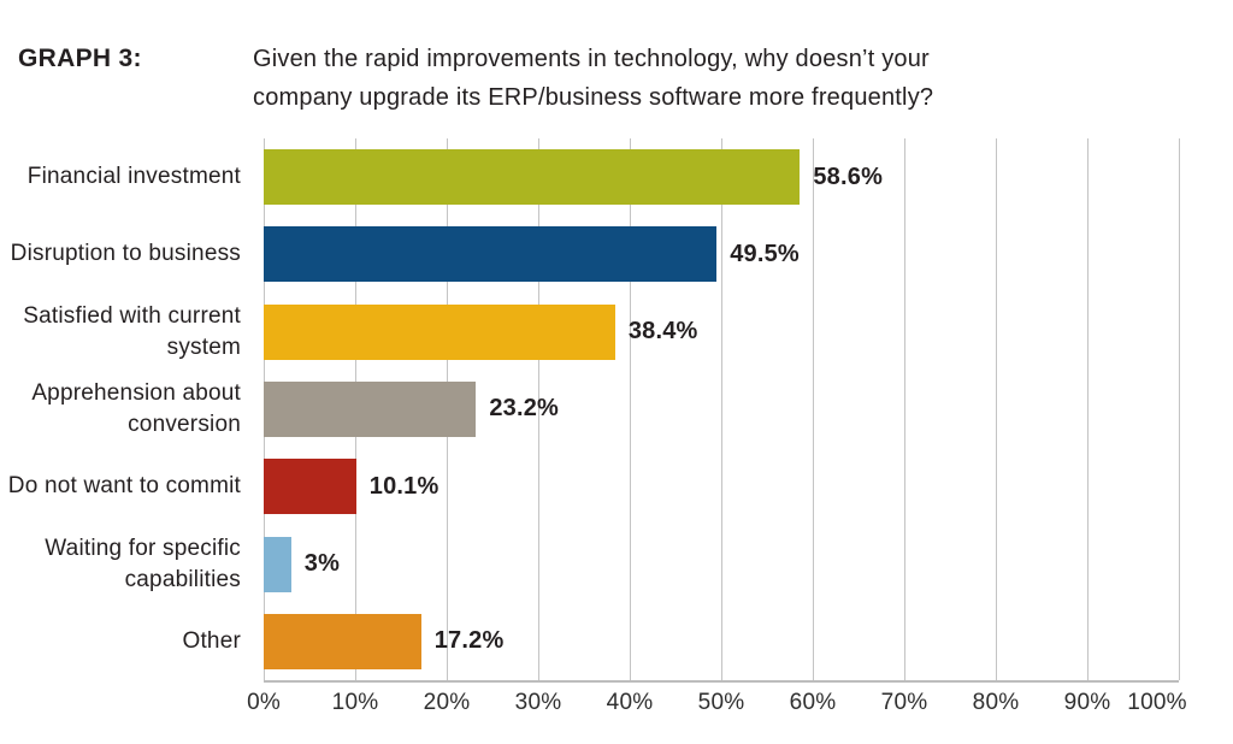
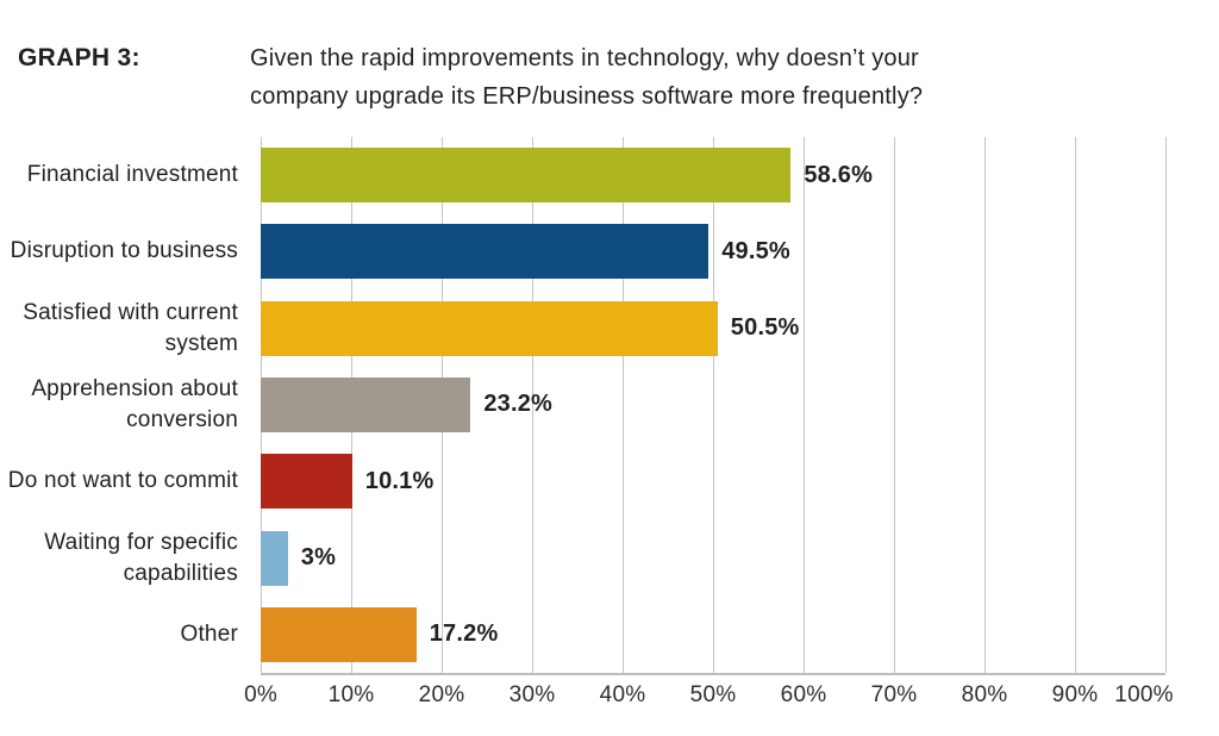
Satisfied with current system: 38.4% -> 50.5%
